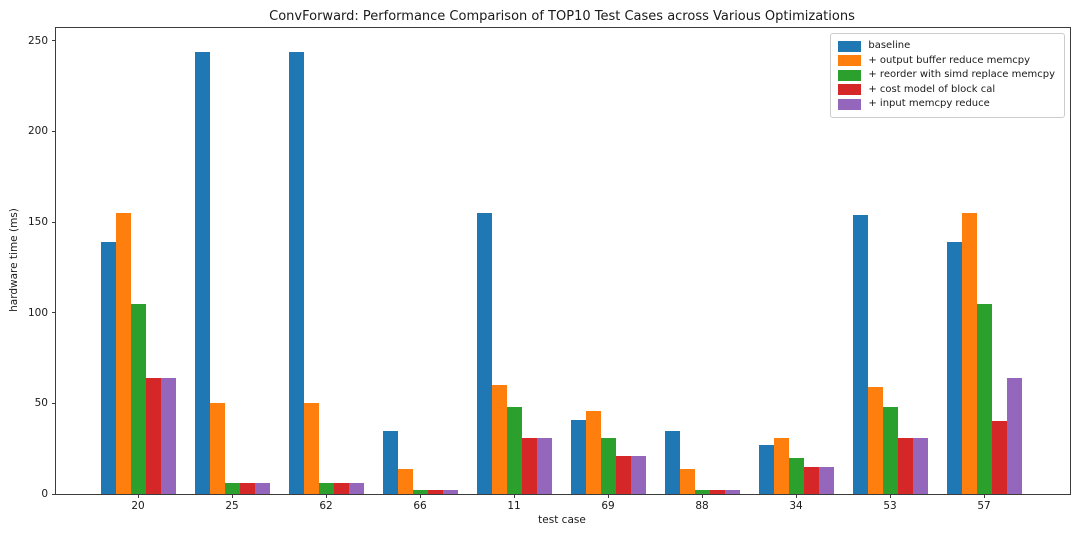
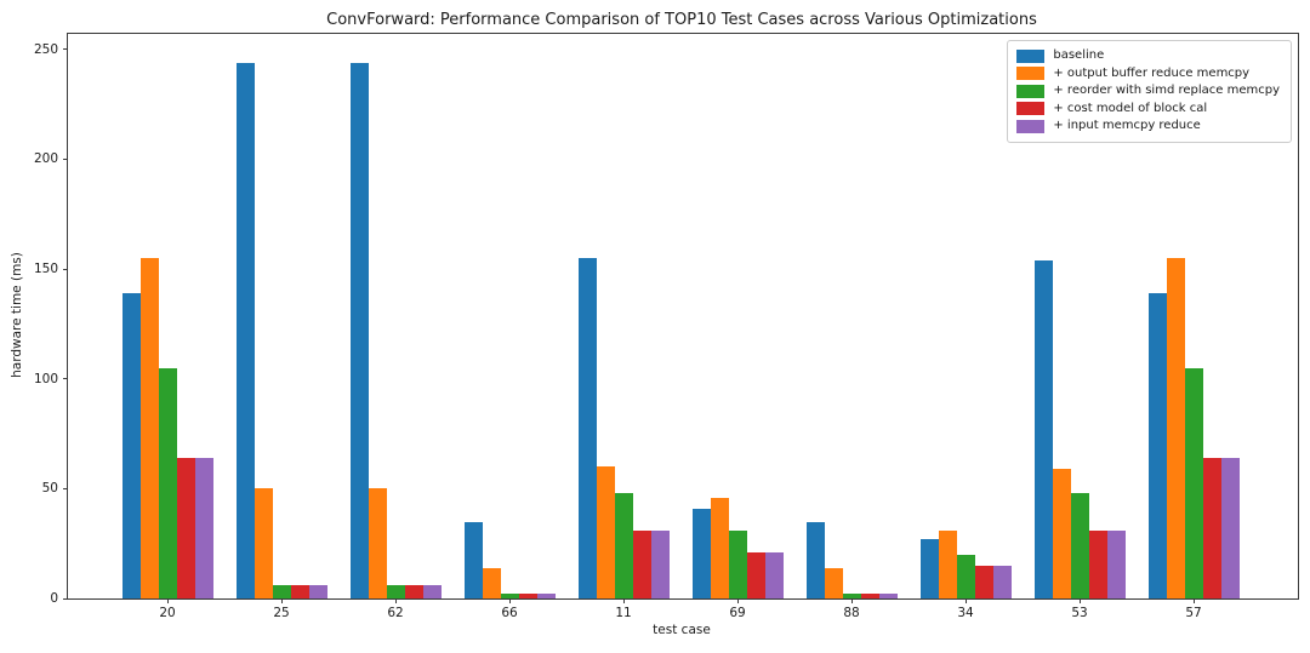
+ cost model of block cal/57: 40 -> 64
